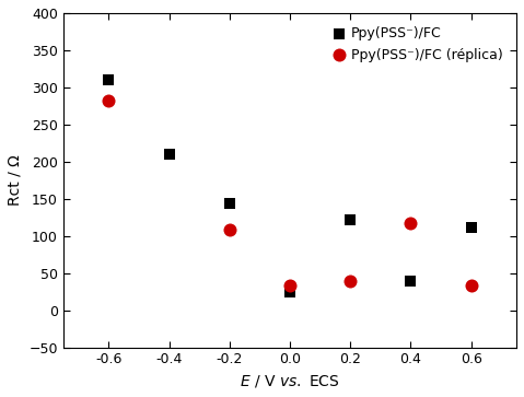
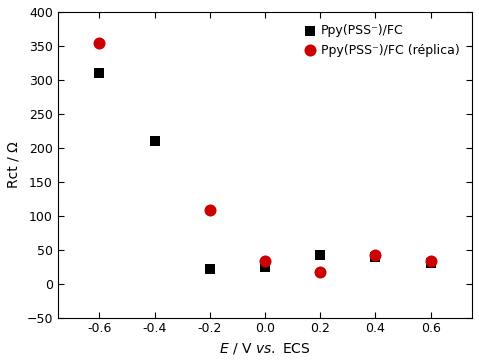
Ppy(PSS⁻)/FC (réplica)/-0.6: 282 -> 355
Ppy(PSS⁻)/FC/-0.2: 144 -> 22
Ppy(PSS⁻)/FC/0.2: 122 -> 42
Ppy(PSS⁻)/FC (réplica)/0.2: 40 -> 17
Ppy(PSS⁻)/FC (réplica)/0.4: 118 -> 42
Ppy(PSS⁻)/FC/0.6: 112 -> 30
